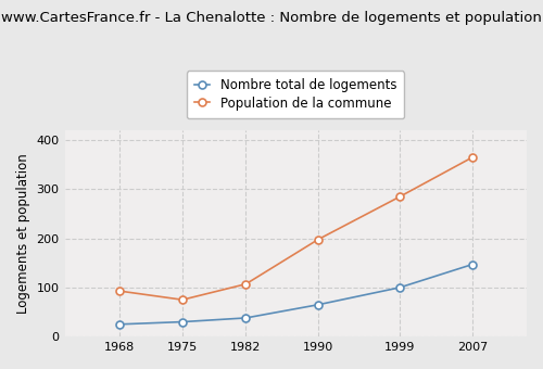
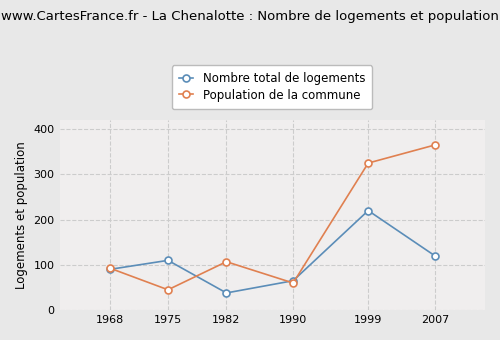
Nombre total de logements/1968: 25 -> 90
Nombre total de logements/1975: 30 -> 110
Population de la commune/1975: 75 -> 45
Population de la commune/1990: 198 -> 60
Nombre total de logements/1999: 100 -> 220
Population de la commune/1999: 285 -> 325
Nombre total de logements/2007: 147 -> 120
